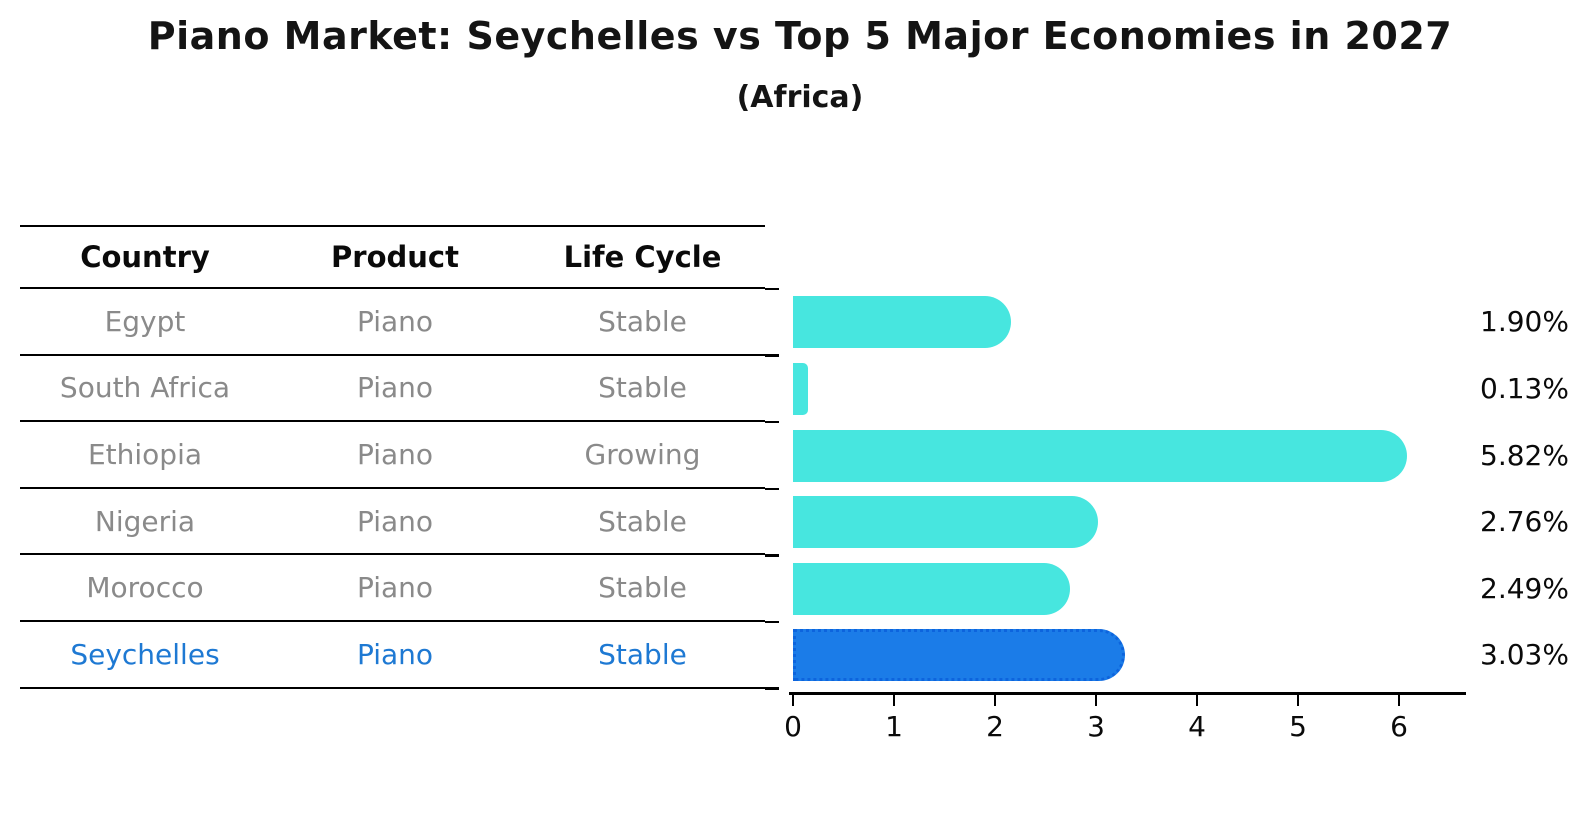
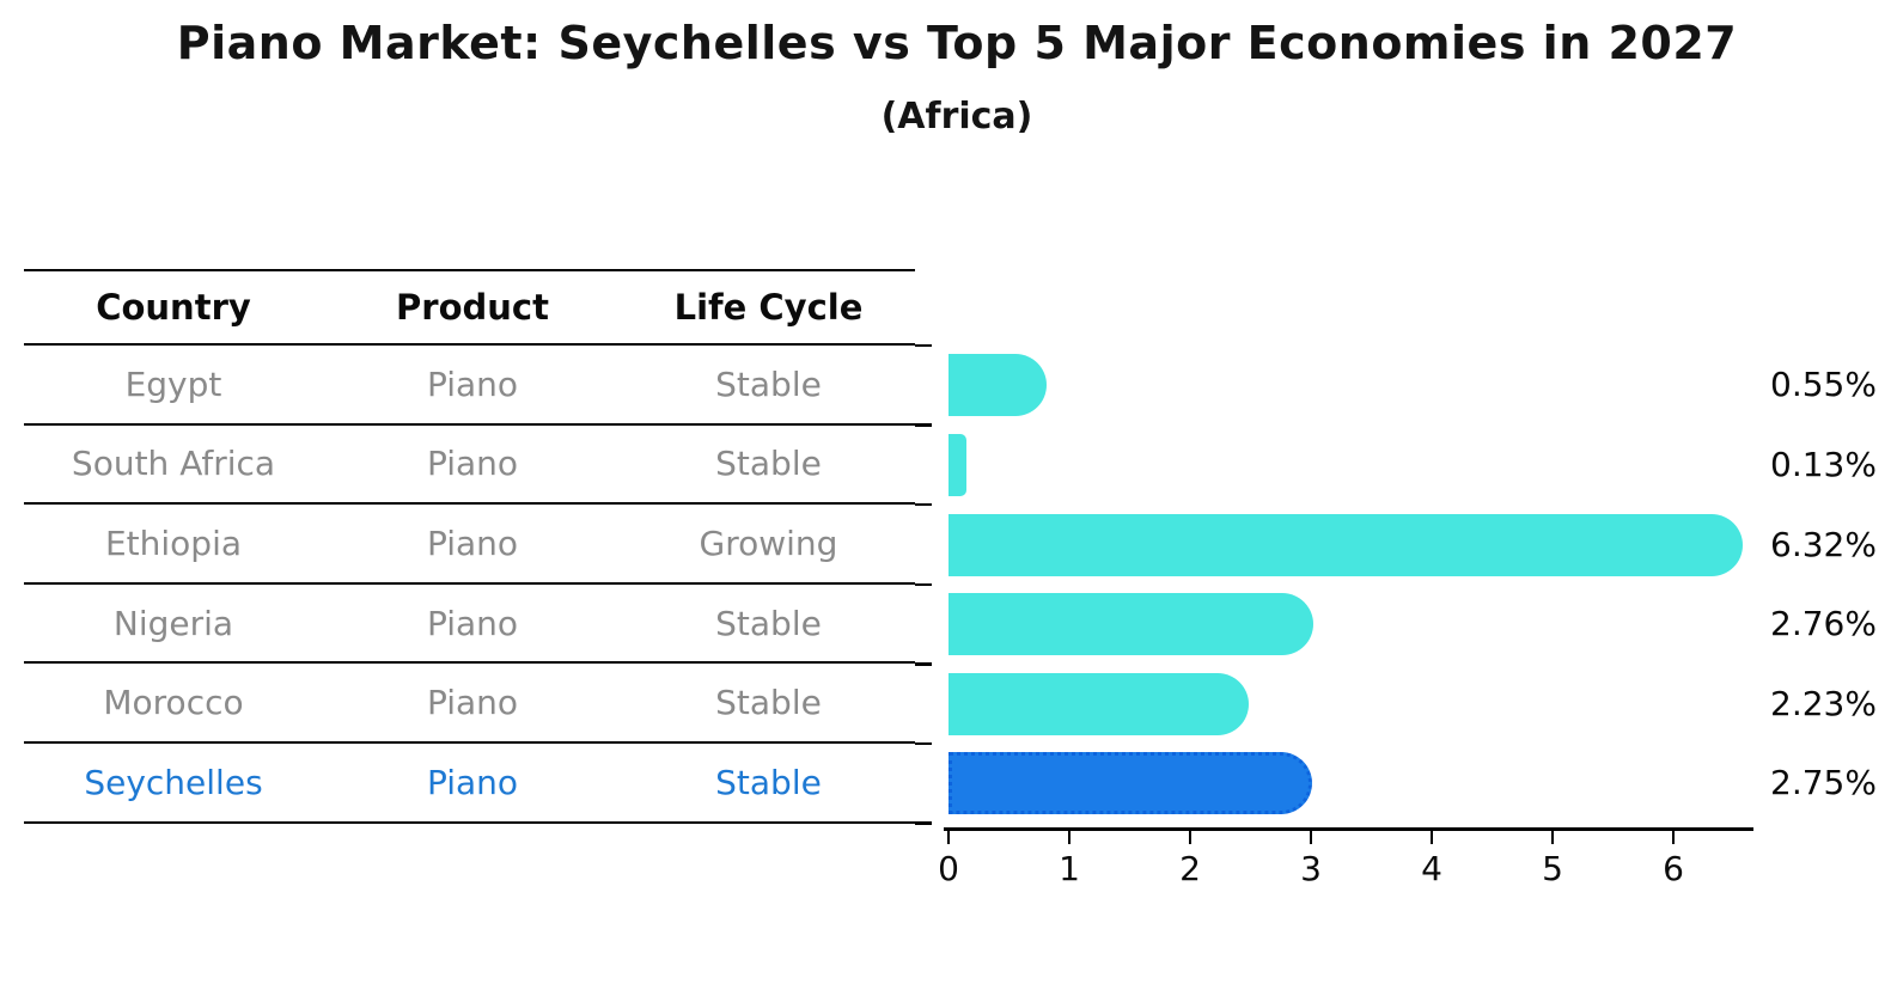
Egypt: 1.90% -> 0.55%
Ethiopia: 5.82% -> 6.32%
Morocco: 2.49% -> 2.23%
Seychelles: 3.03% -> 2.75%
